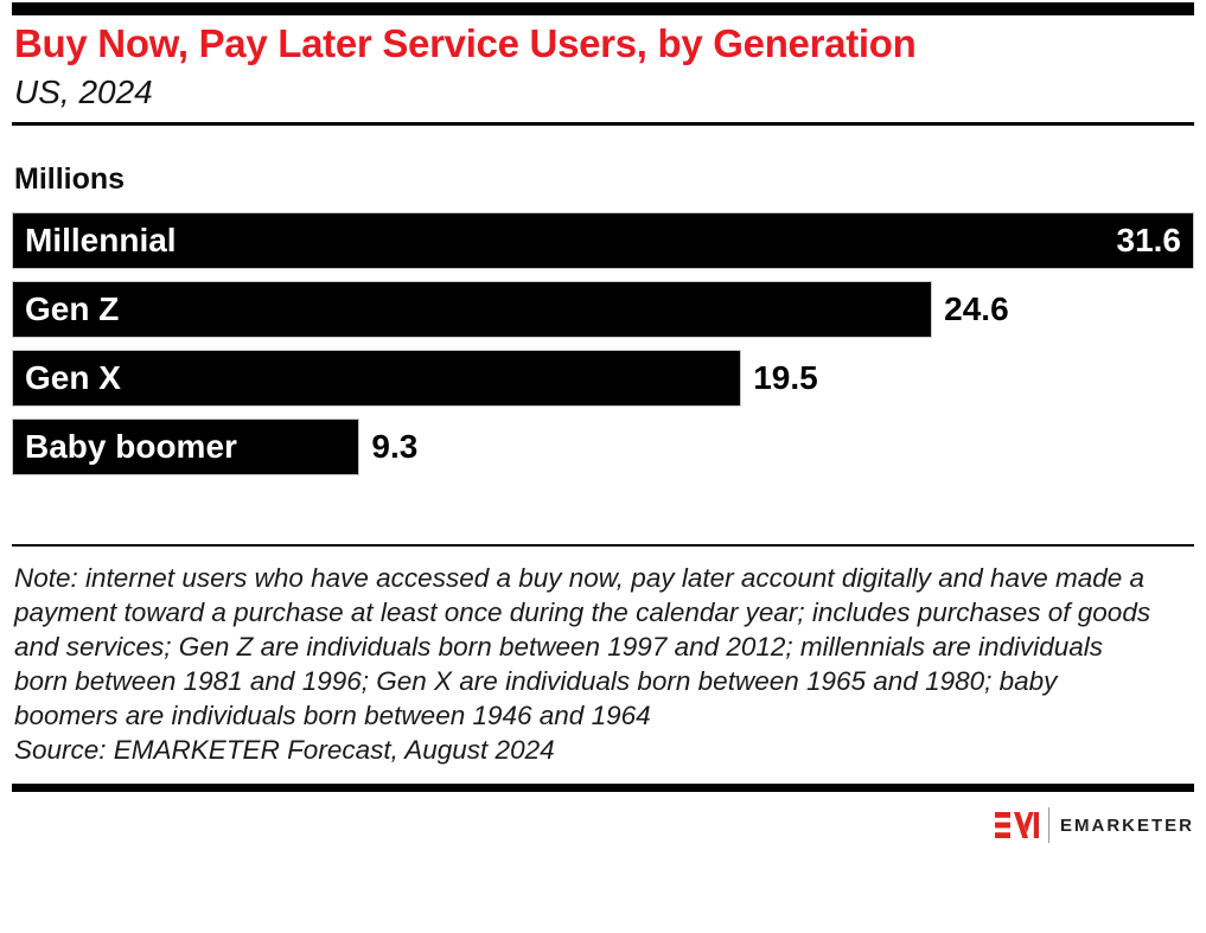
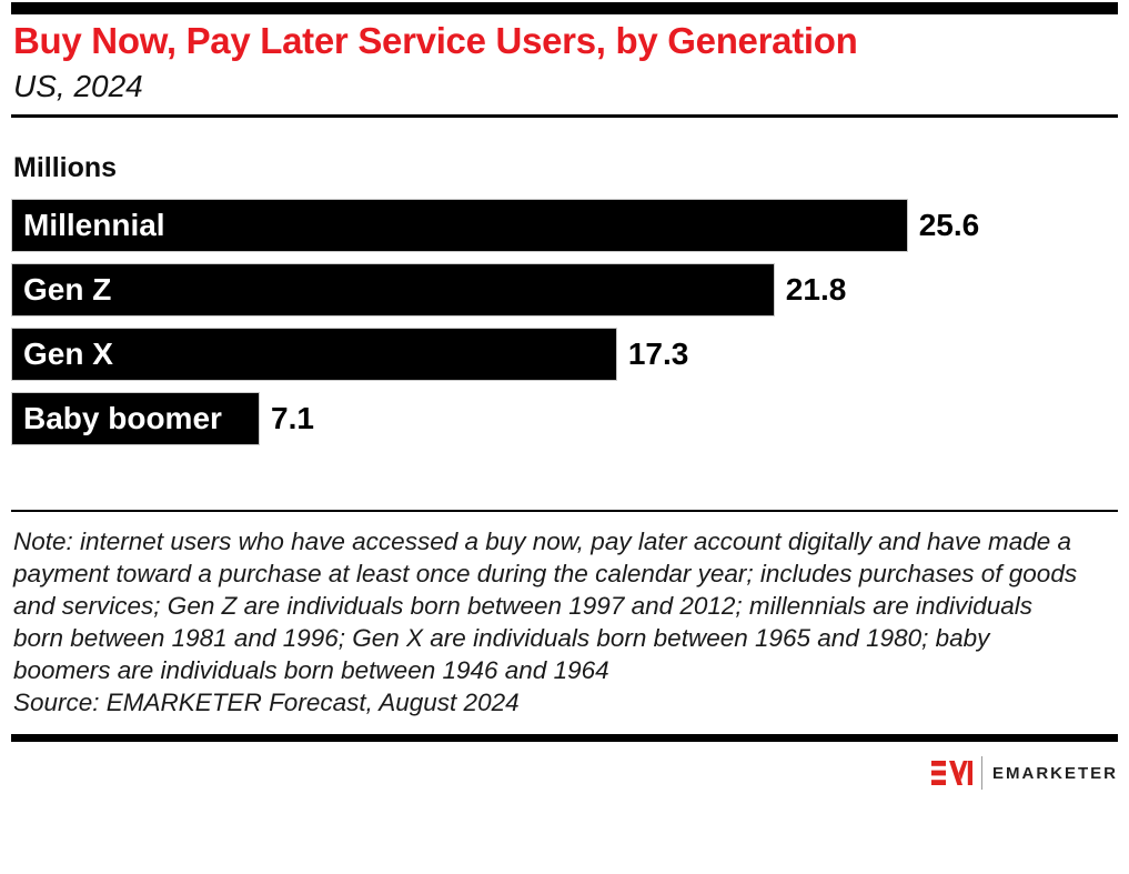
Millennial: 31.6 -> 25.6
Gen Z: 24.6 -> 21.8
Gen X: 19.5 -> 17.3
Baby boomer: 9.3 -> 7.1
